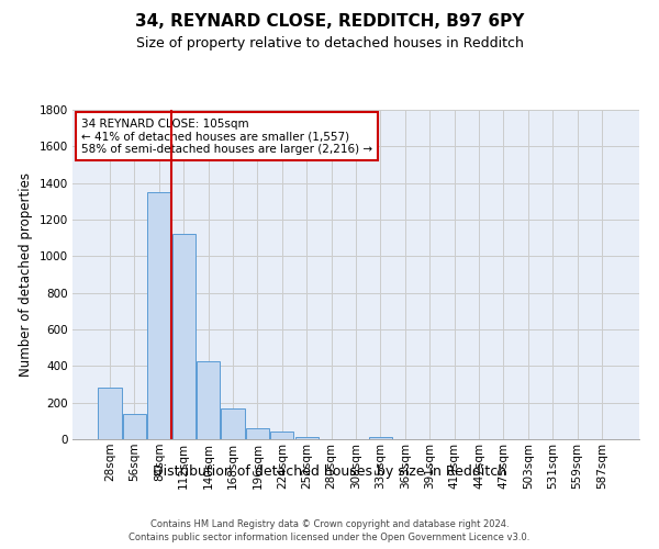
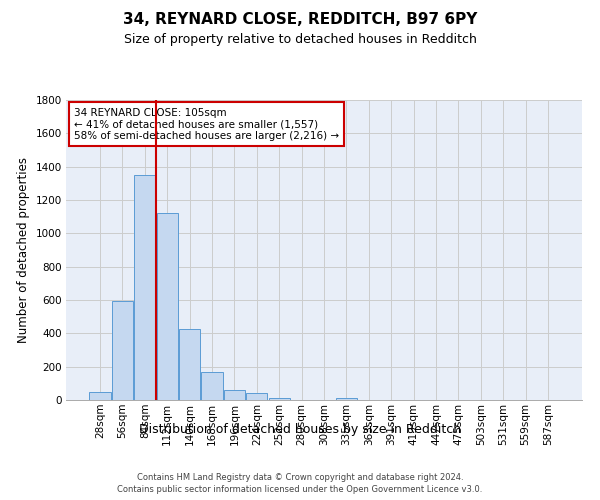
28sqm: 280 -> 50
56sqm: 140 -> 600
